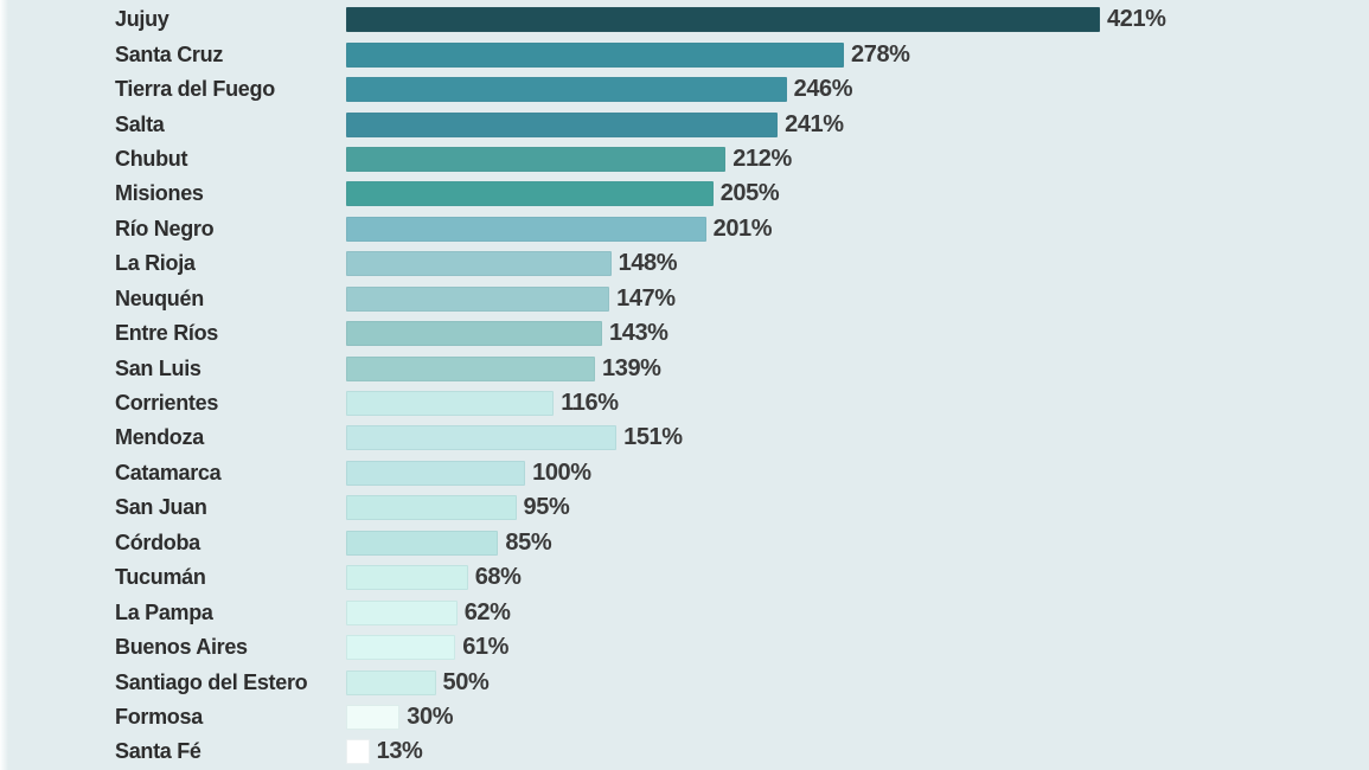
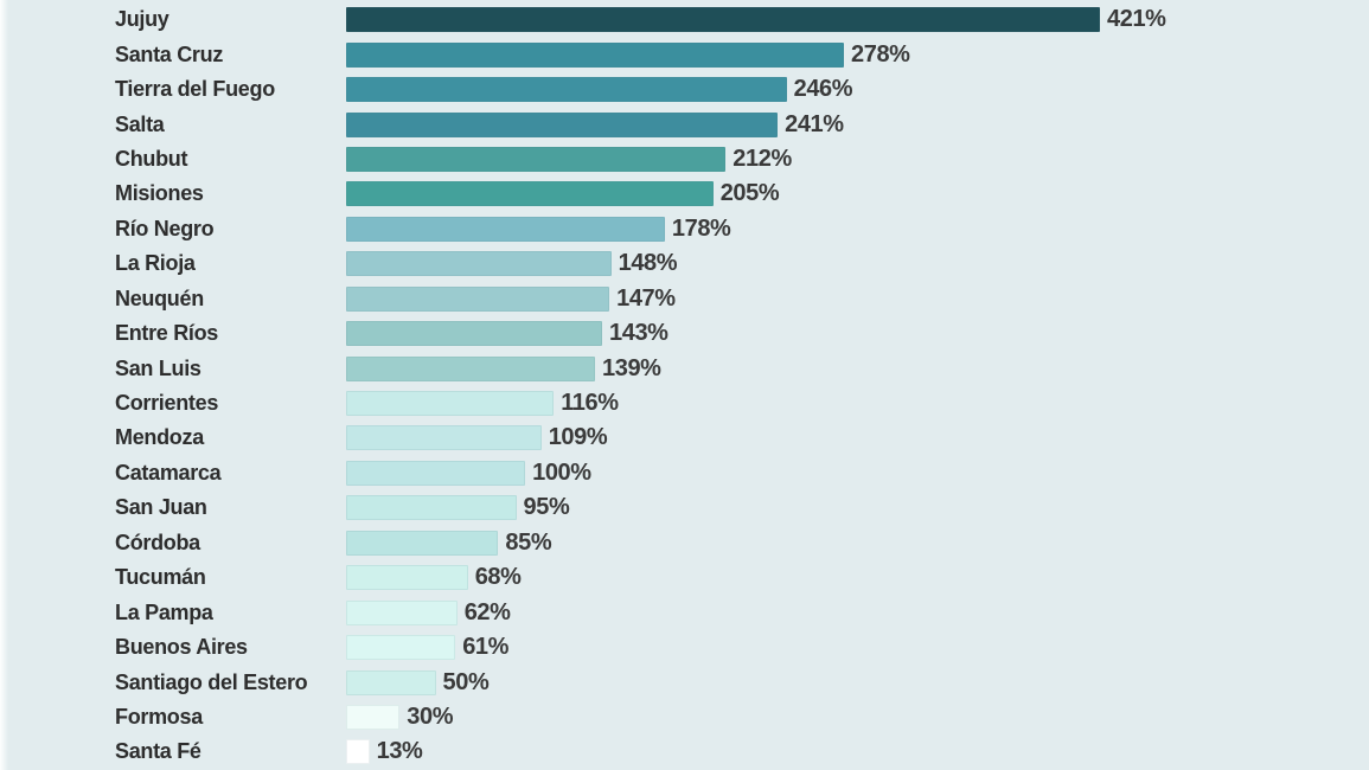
Río Negro: 201% -> 178%
Mendoza: 151% -> 109%
